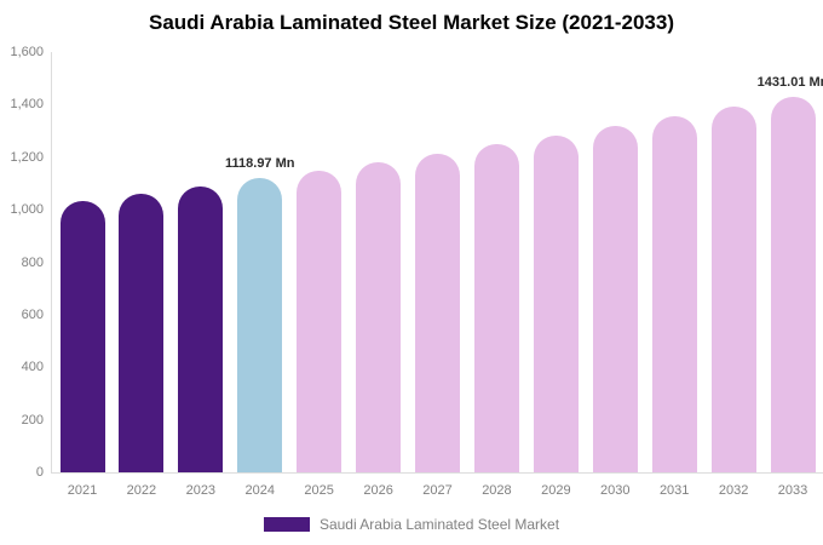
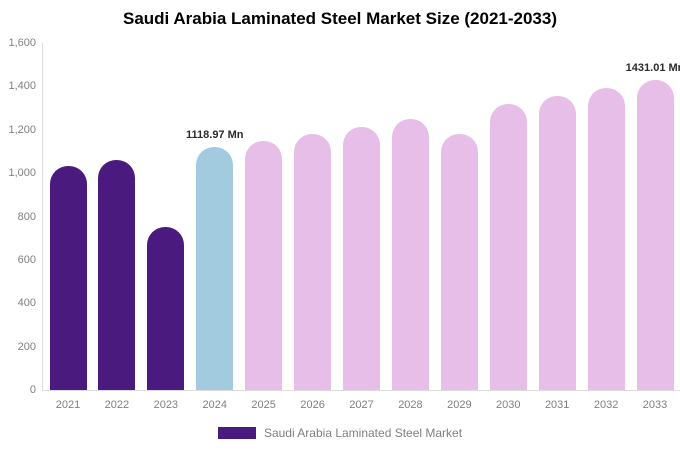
2023: 1090 -> 750
2029: 1280 -> 1180
